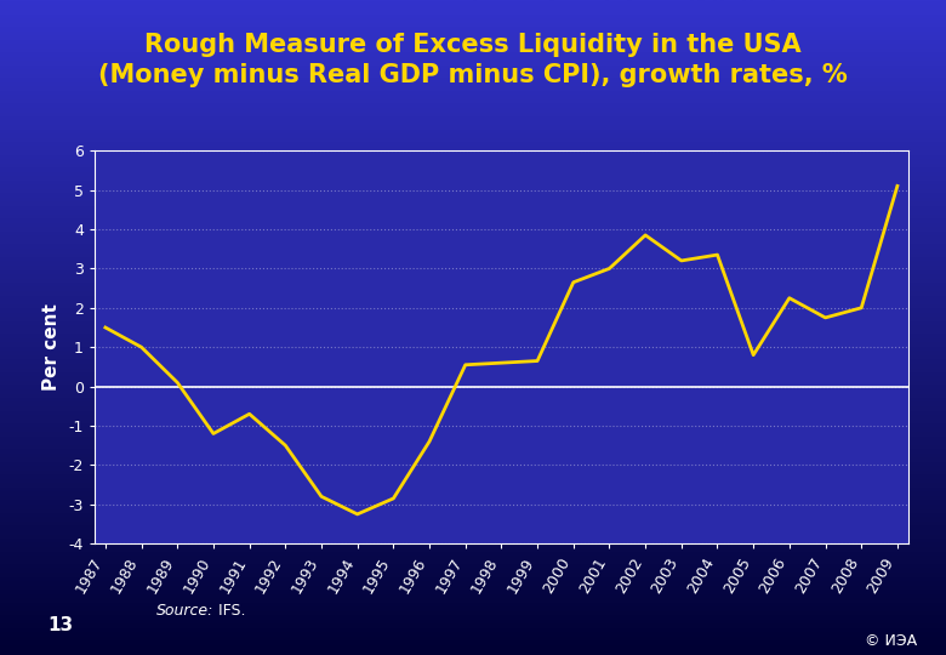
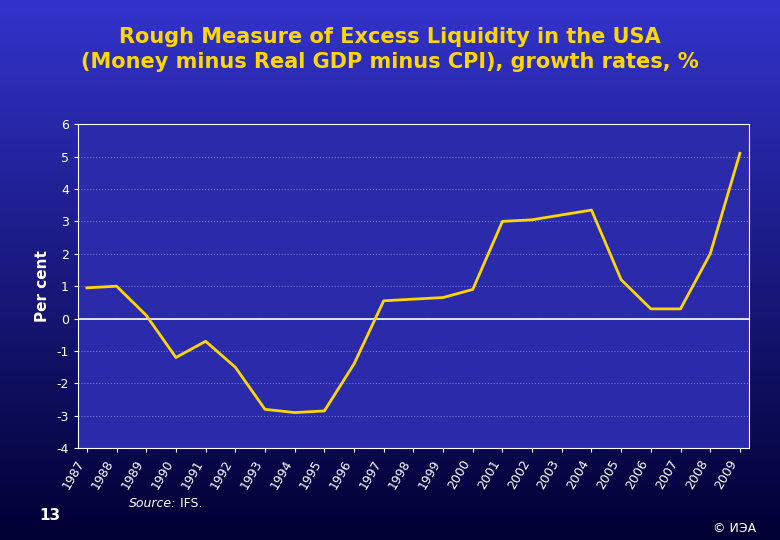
1987: 1.50 -> 0.95
1994: -3.25 -> -2.90
2000: 2.65 -> 0.90
2002: 3.85 -> 3.05
2005: 0.80 -> 1.20
2006: 2.25 -> 0.30
2007: 1.75 -> 0.30
